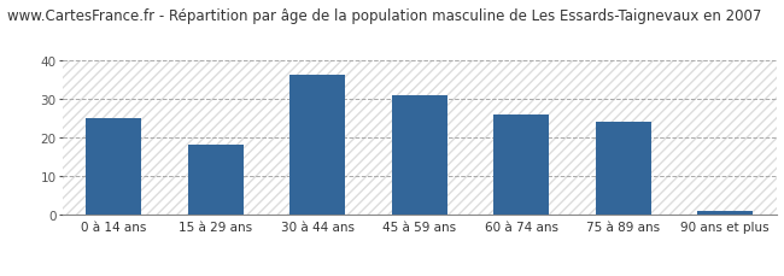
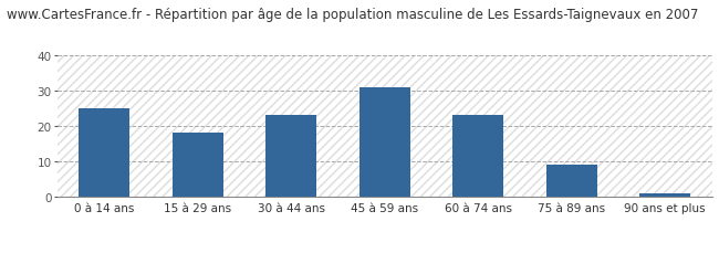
30 à 44 ans: 36 -> 23
60 à 74 ans: 26 -> 23
75 à 89 ans: 24 -> 9
